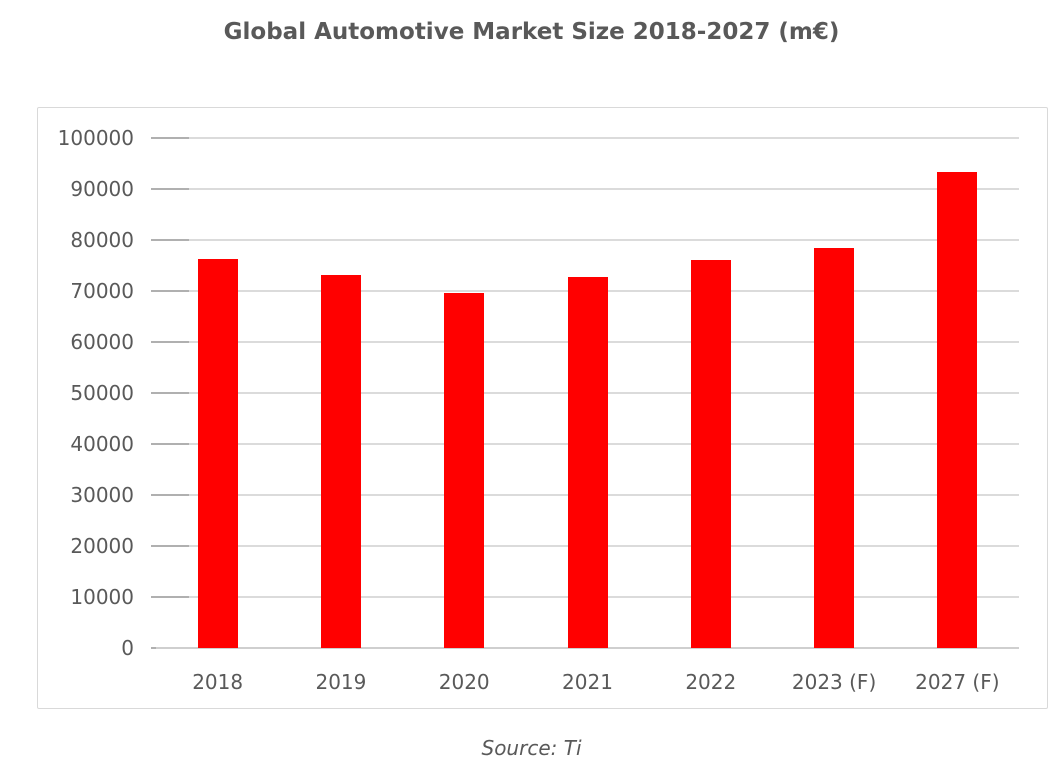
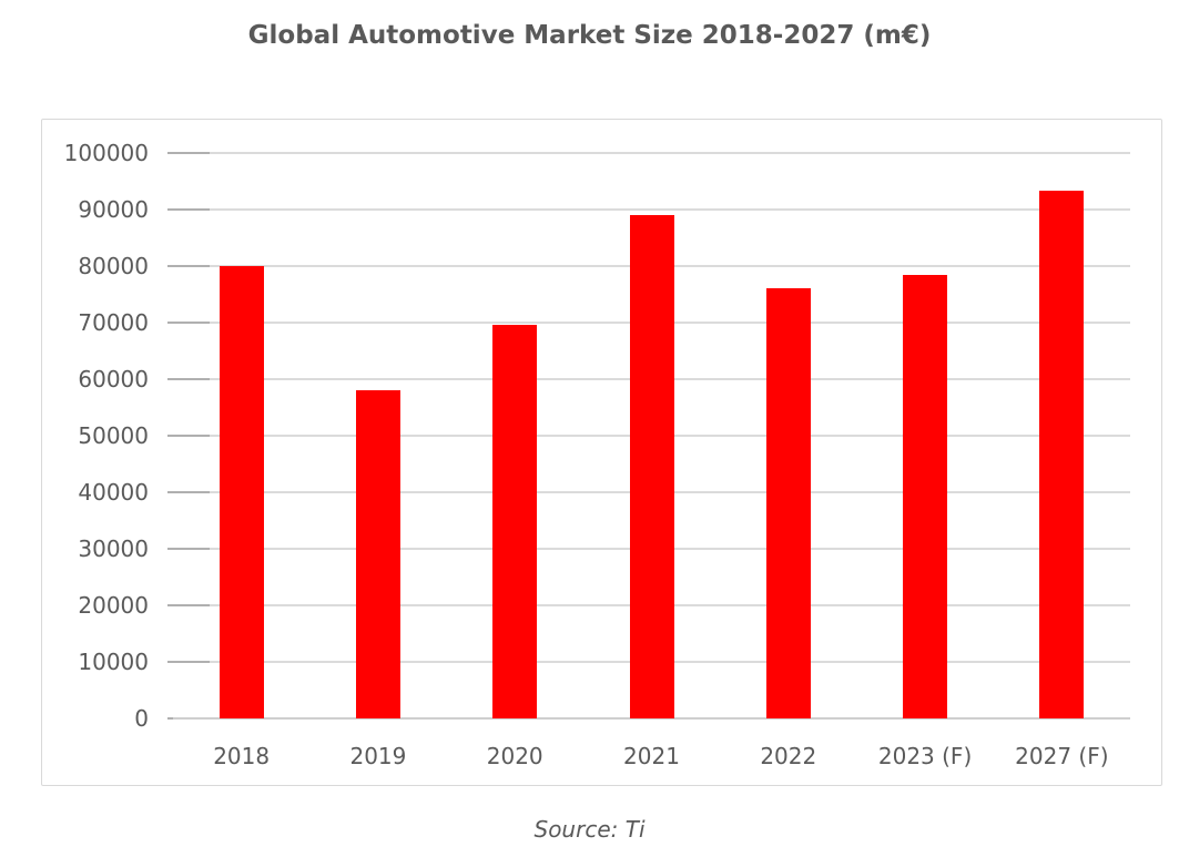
2018: 76000 -> 80000
2019: 73000 -> 58000
2021: 73000 -> 89000
